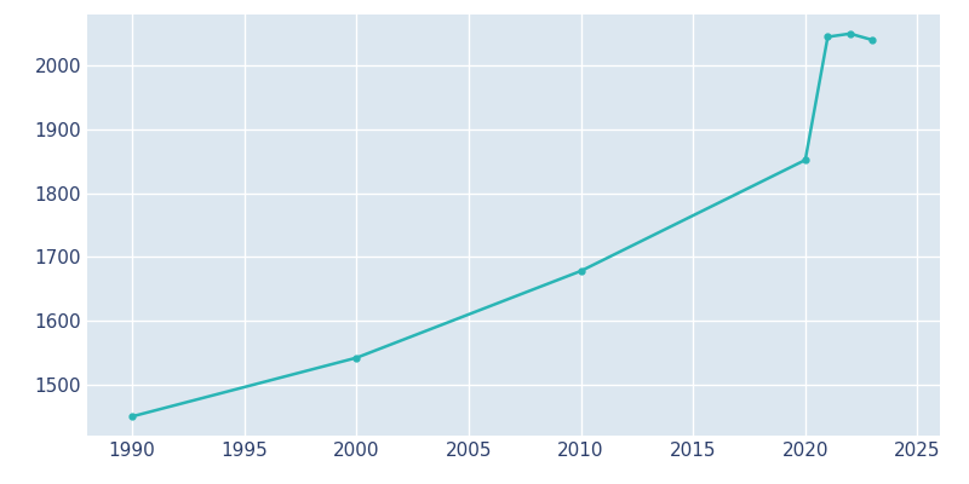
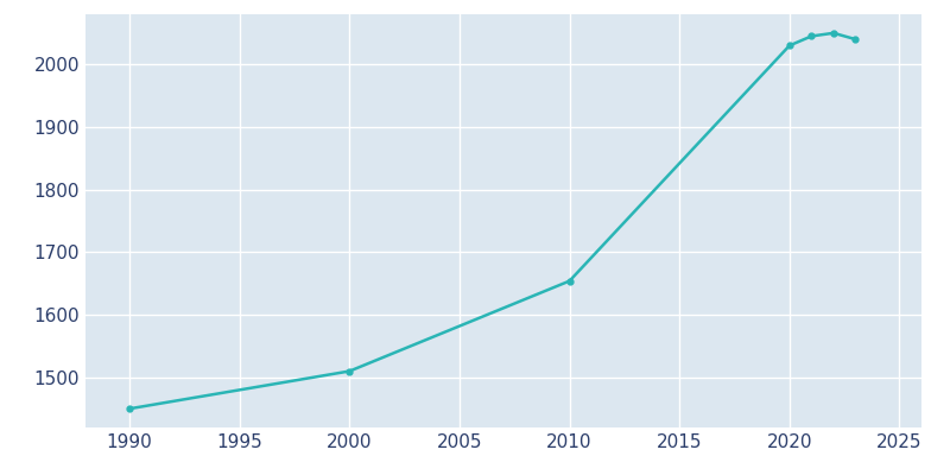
2000: 1542 -> 1510
2010: 1678 -> 1654
2020: 1852 -> 2030
